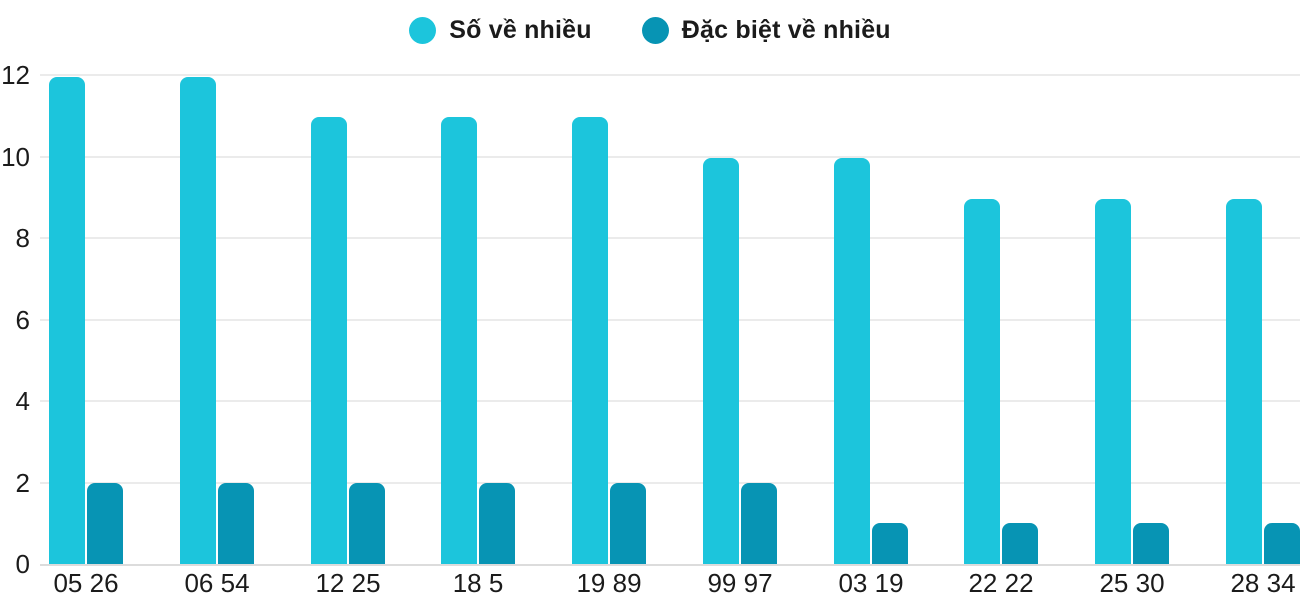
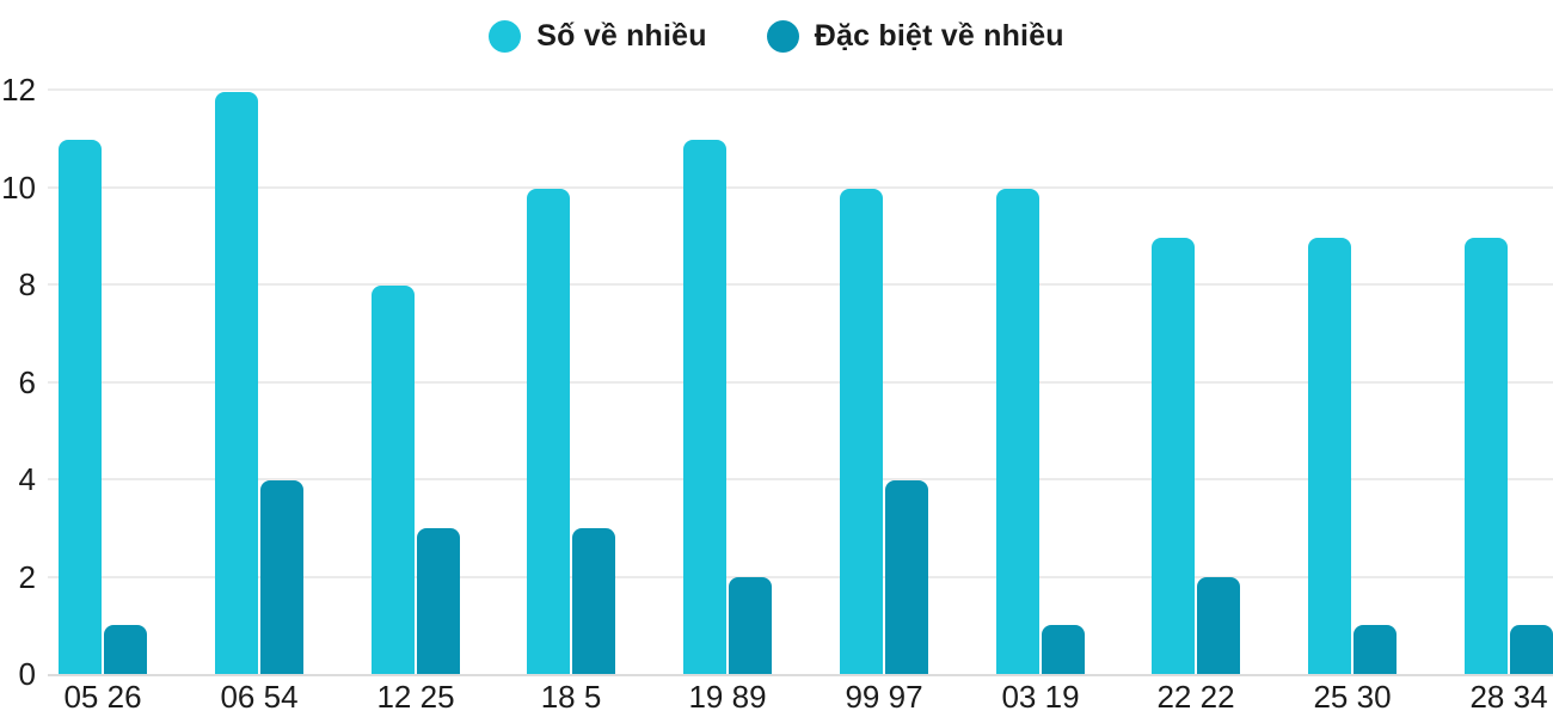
Số về nhiều/05 26: 12 -> 11
Đặc biệt về nhiều/05 26: 2 -> 1
Đặc biệt về nhiều/06 54: 2 -> 4
Số về nhiều/12 25: 11 -> 8
Đặc biệt về nhiều/12 25: 2 -> 3
Số về nhiều/18 5: 11 -> 10
Đặc biệt về nhiều/18 5: 2 -> 3
Đặc biệt về nhiều/99 97: 2 -> 4
Đặc biệt về nhiều/22 22: 1 -> 2
